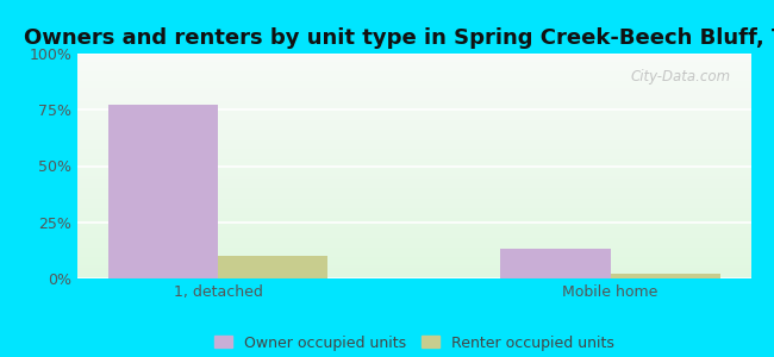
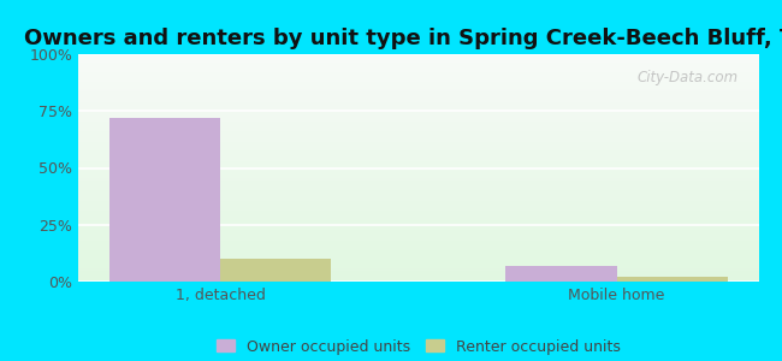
Owner occupied units/1, detached: 77% -> 72%
Owner occupied units/Mobile home: 13% -> 7%
